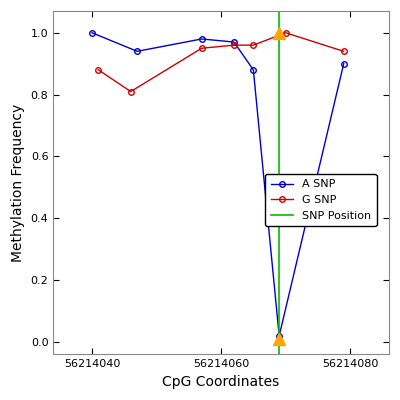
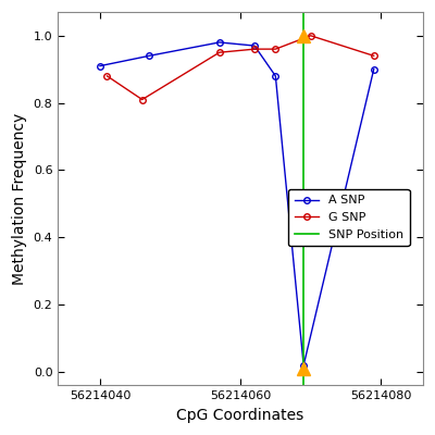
A SNP/56214040: 1.00 -> 0.91
